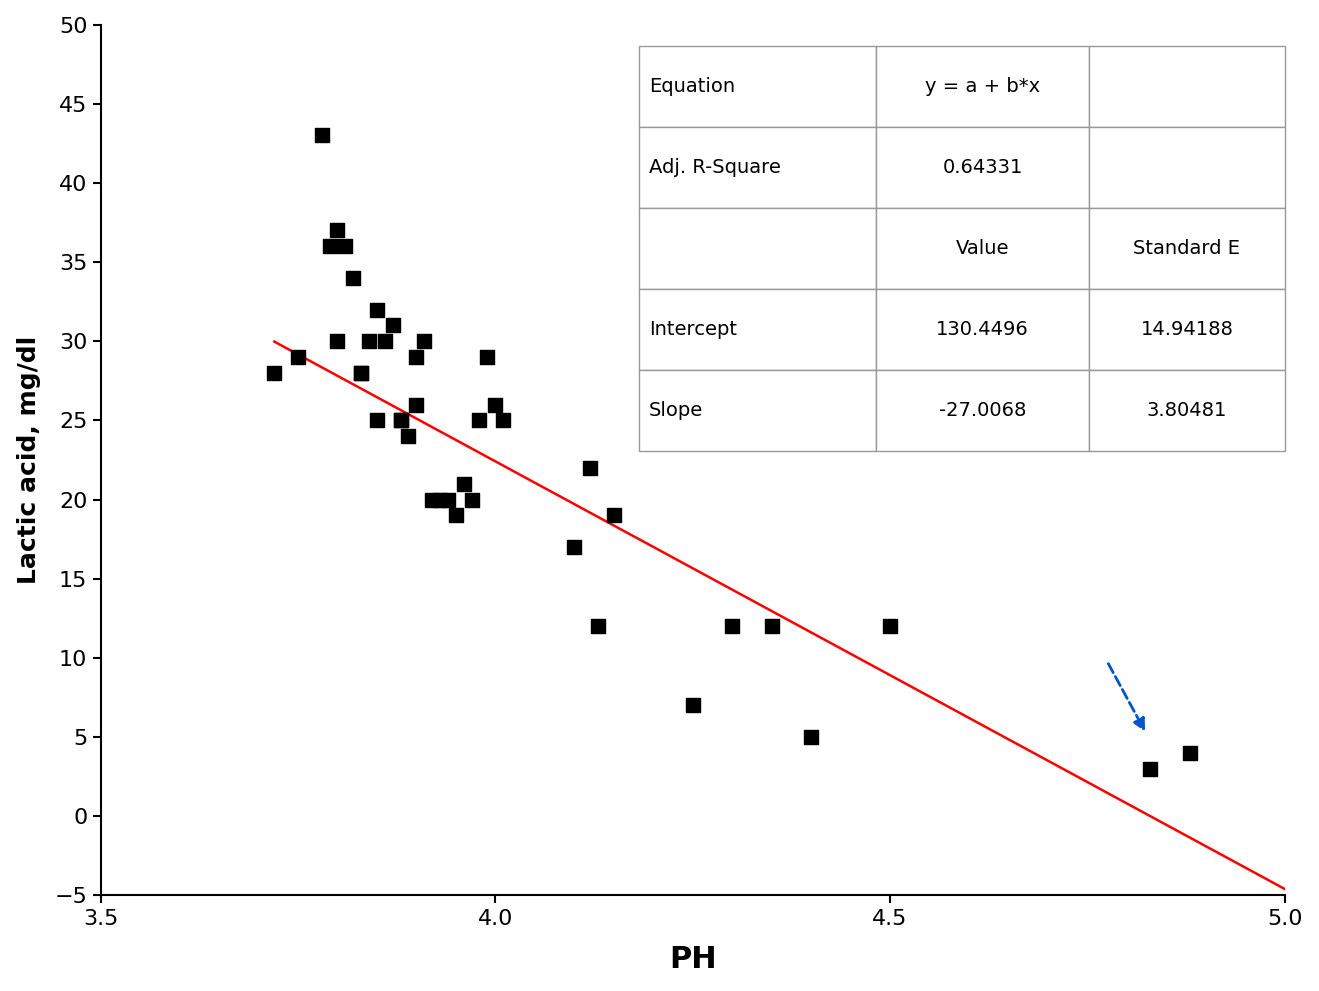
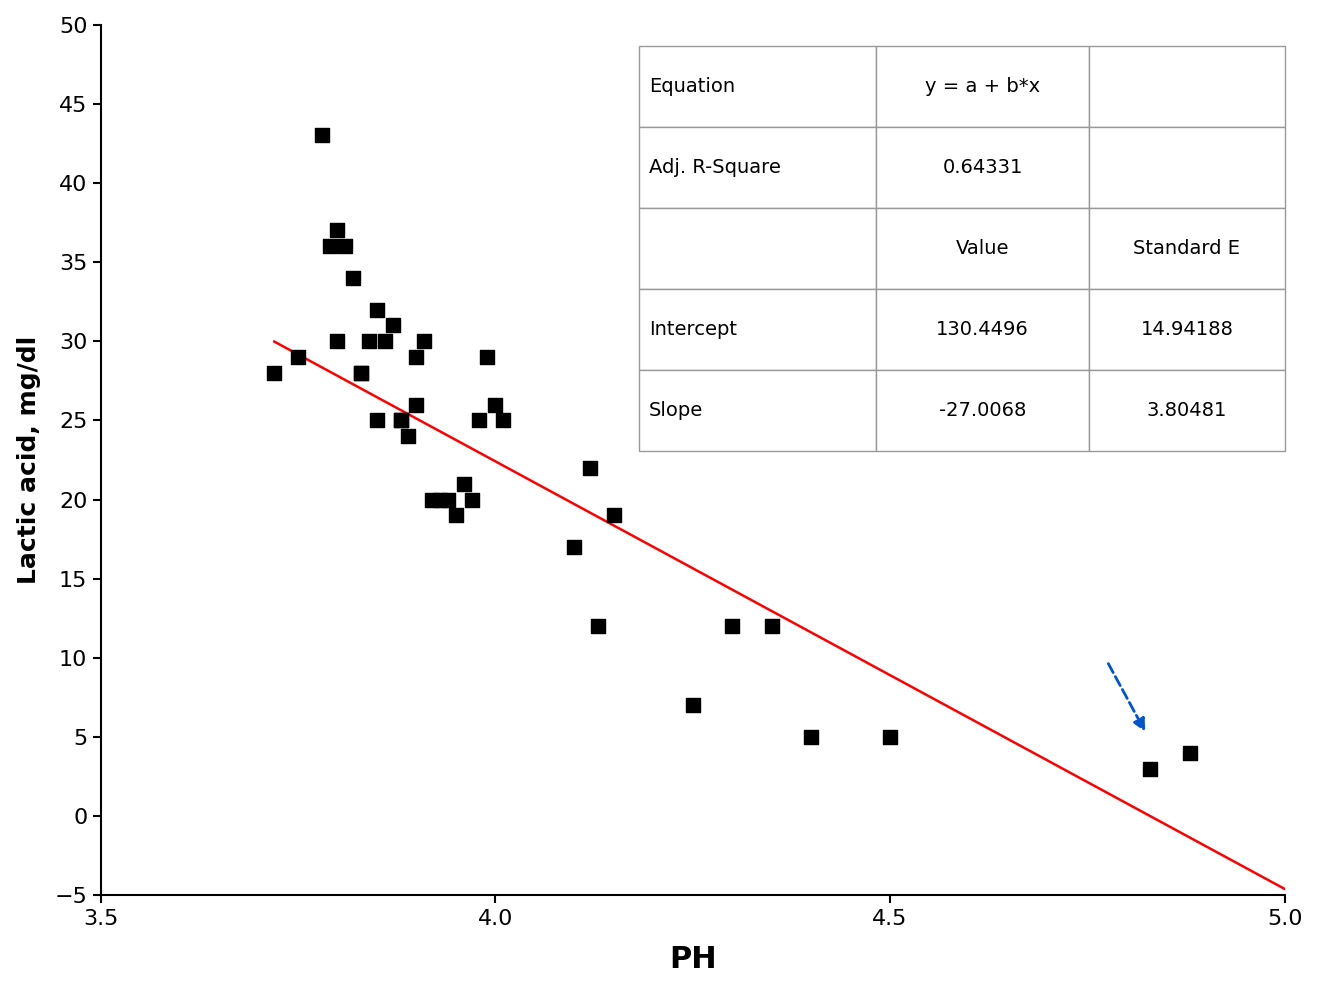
4.5: 12 -> 5
